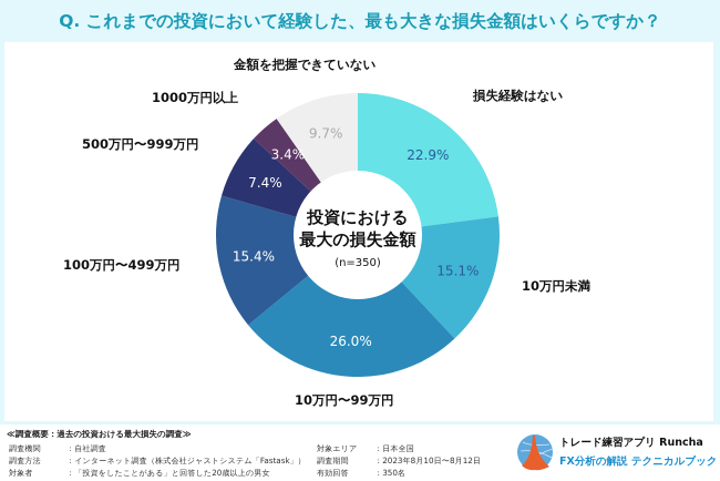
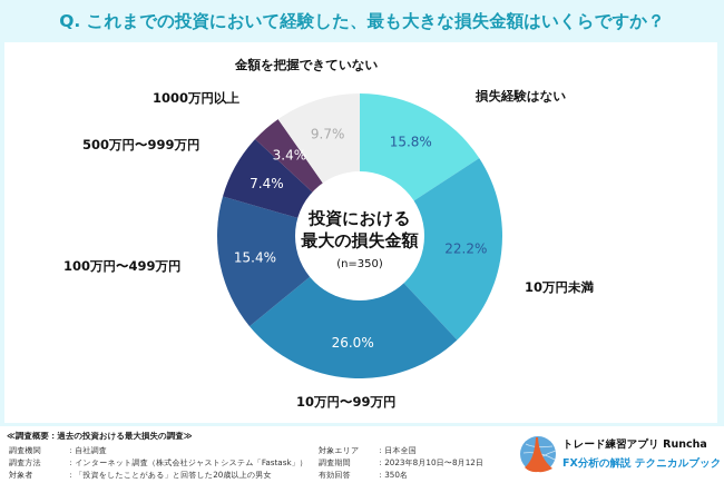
損失経験はない: 22.9% -> 15.8%
10万円未満: 15.1% -> 22.2%
